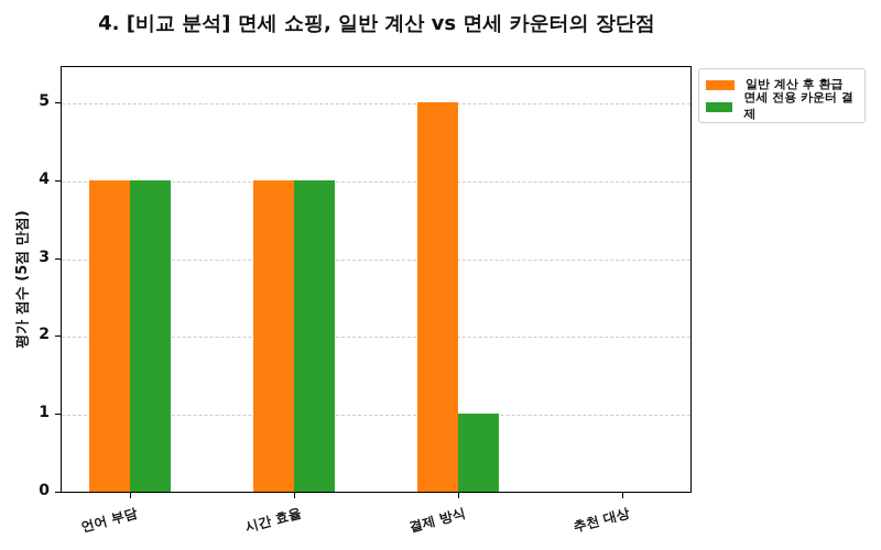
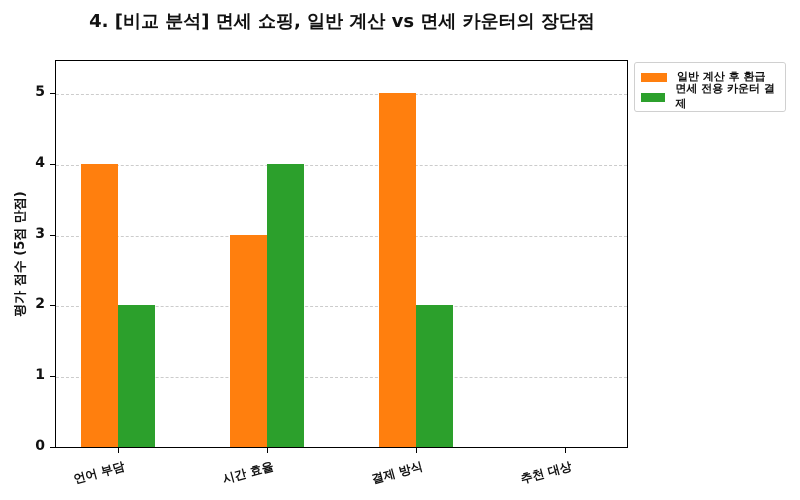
면세 전용 카운터 결제/언어 부담: 4 -> 2
일반 계산 후 환급/시간 효율: 4 -> 3
면세 전용 카운터 결제/결제 방식: 1 -> 2
